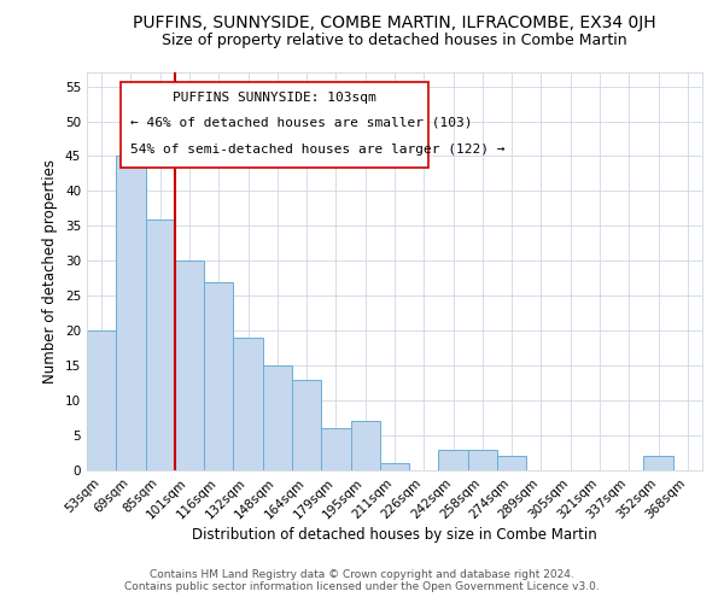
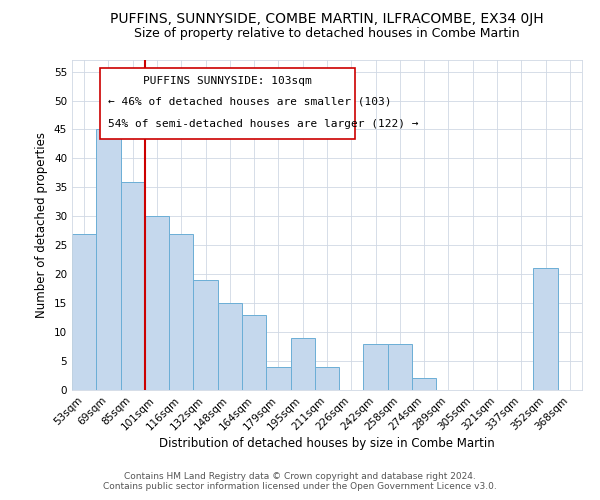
53sqm: 20 -> 27
179sqm: 6 -> 4
195sqm: 7 -> 9
211sqm: 1 -> 4
242sqm: 3 -> 8
258sqm: 3 -> 8
352sqm: 2 -> 21
